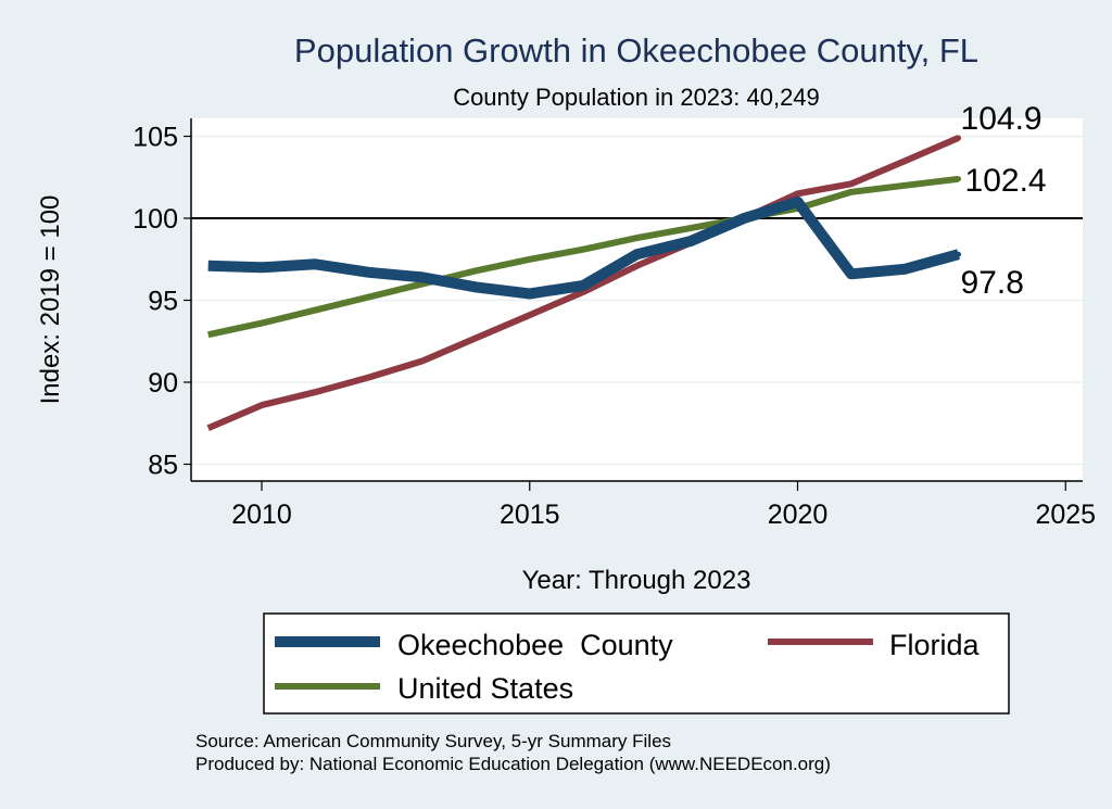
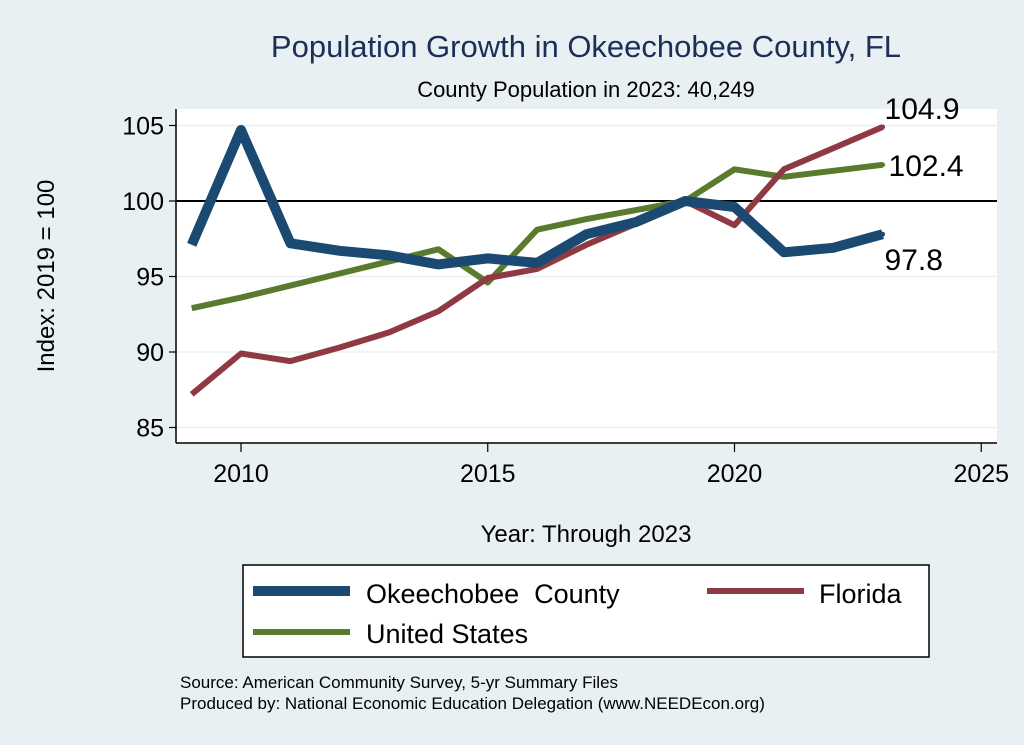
Okeechobee County/2010: 97.0 -> 104.7
Florida/2010: 88.6 -> 89.9
Okeechobee County/2015: 95.4 -> 96.2
Florida/2015: 94.1 -> 94.9
United States/2015: 97.5 -> 94.6
Okeechobee County/2020: 101.0 -> 99.6
Florida/2020: 101.5 -> 98.4
United States/2020: 100.6 -> 102.1
